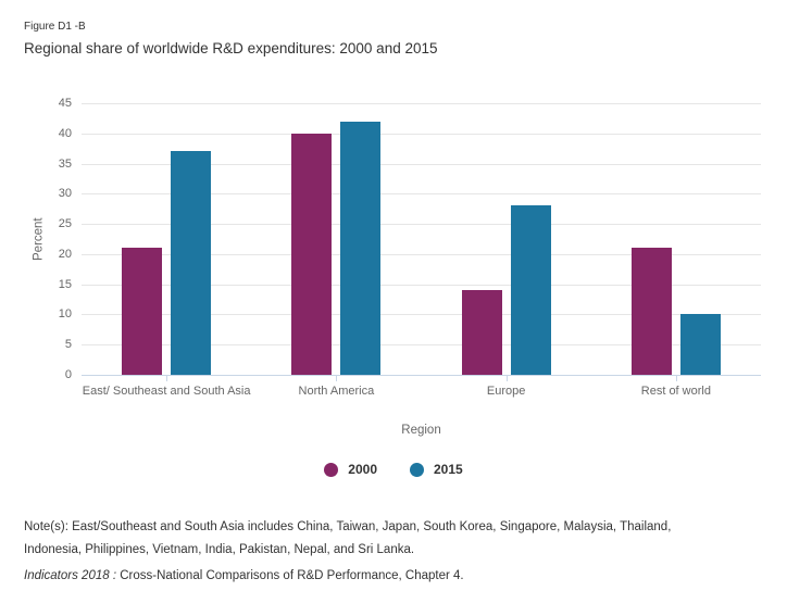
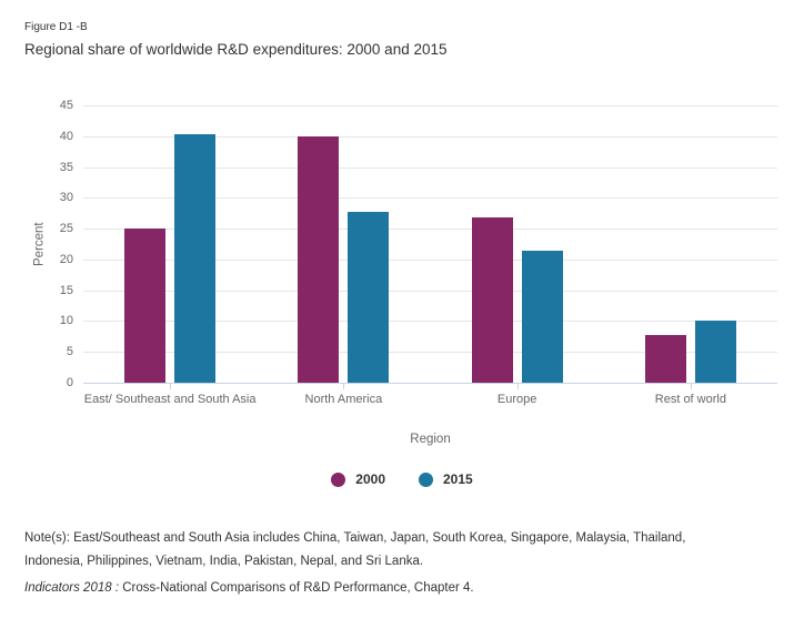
2000/East/ Southeast and South Asia: 21 -> 25
2015/East/ Southeast and South Asia: 37 -> 40
2015/North America: 42 -> 28
2000/Europe: 14 -> 27
2015/Europe: 28 -> 21
2000/Rest of world: 21 -> 8
